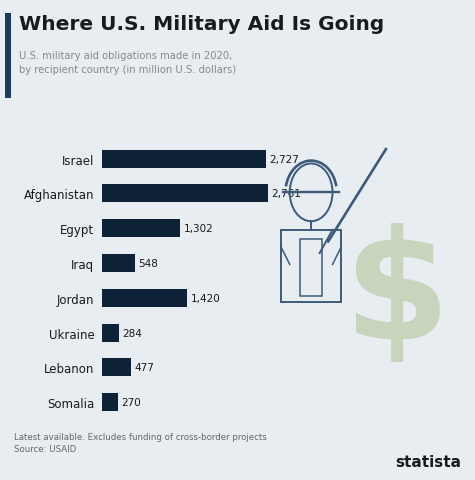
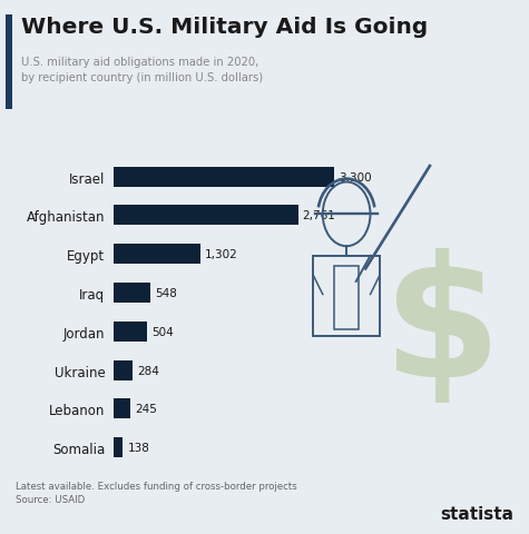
Israel: 2,727 -> 3,300
Jordan: 1,420 -> 504
Lebanon: 477 -> 245
Somalia: 270 -> 138
